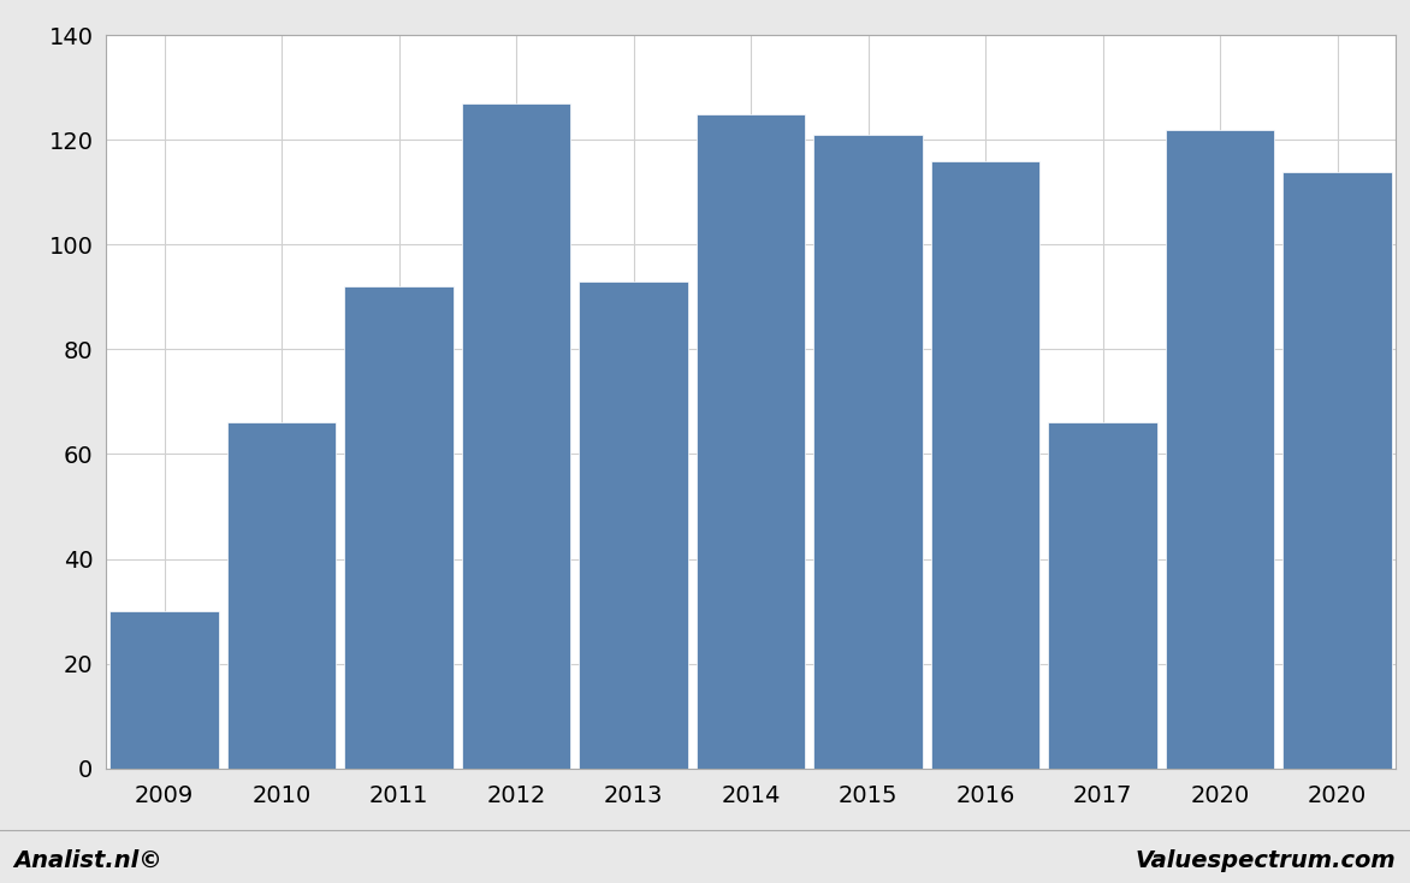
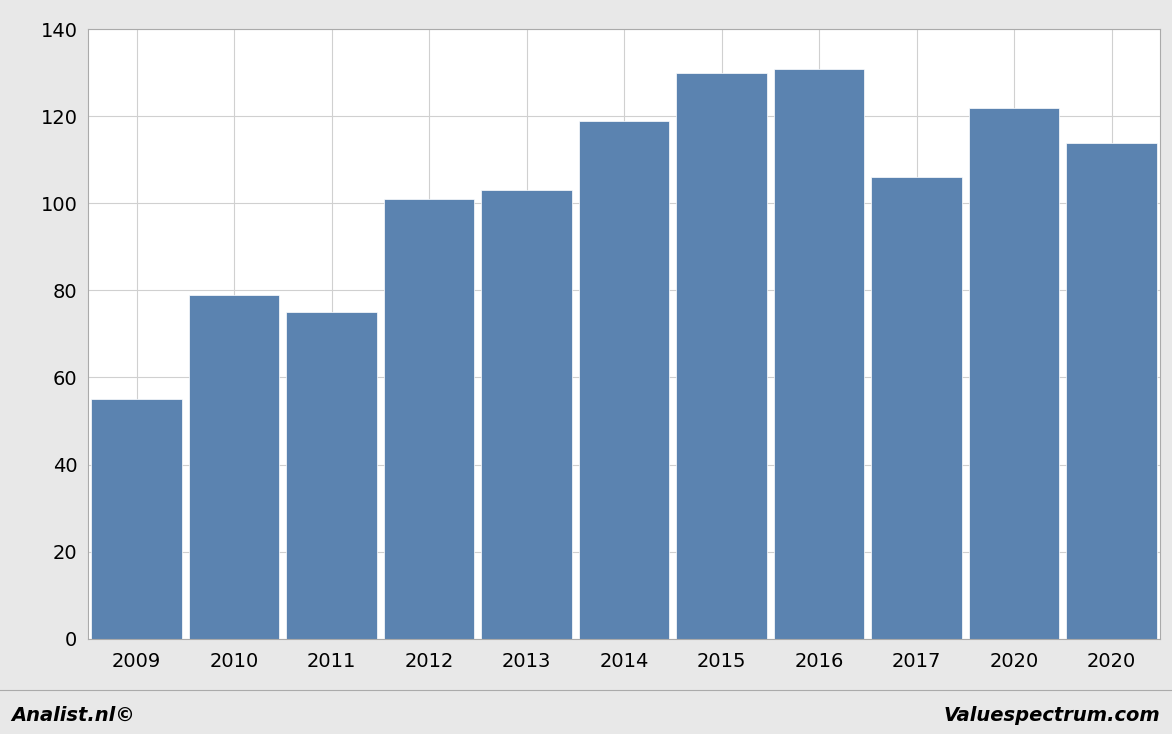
2009: 30 -> 55
2010: 66 -> 79
2011: 92 -> 75
2012: 127 -> 101
2013: 93 -> 103
2014: 125 -> 119
2015: 121 -> 130
2016: 116 -> 131
2017: 66 -> 106
